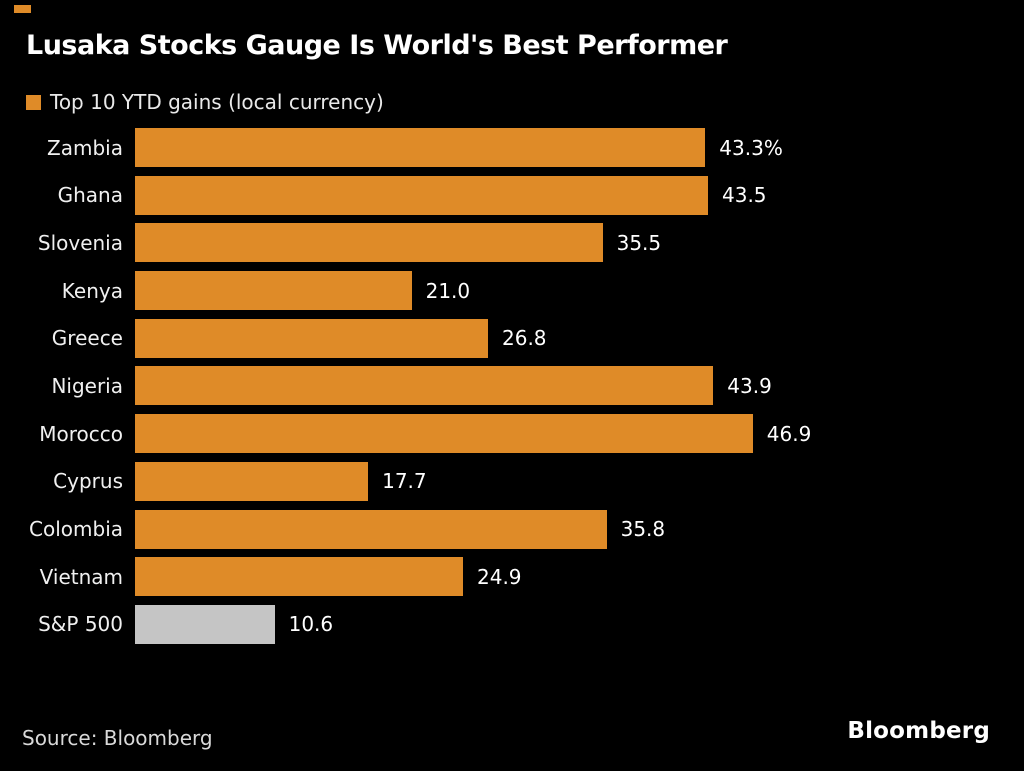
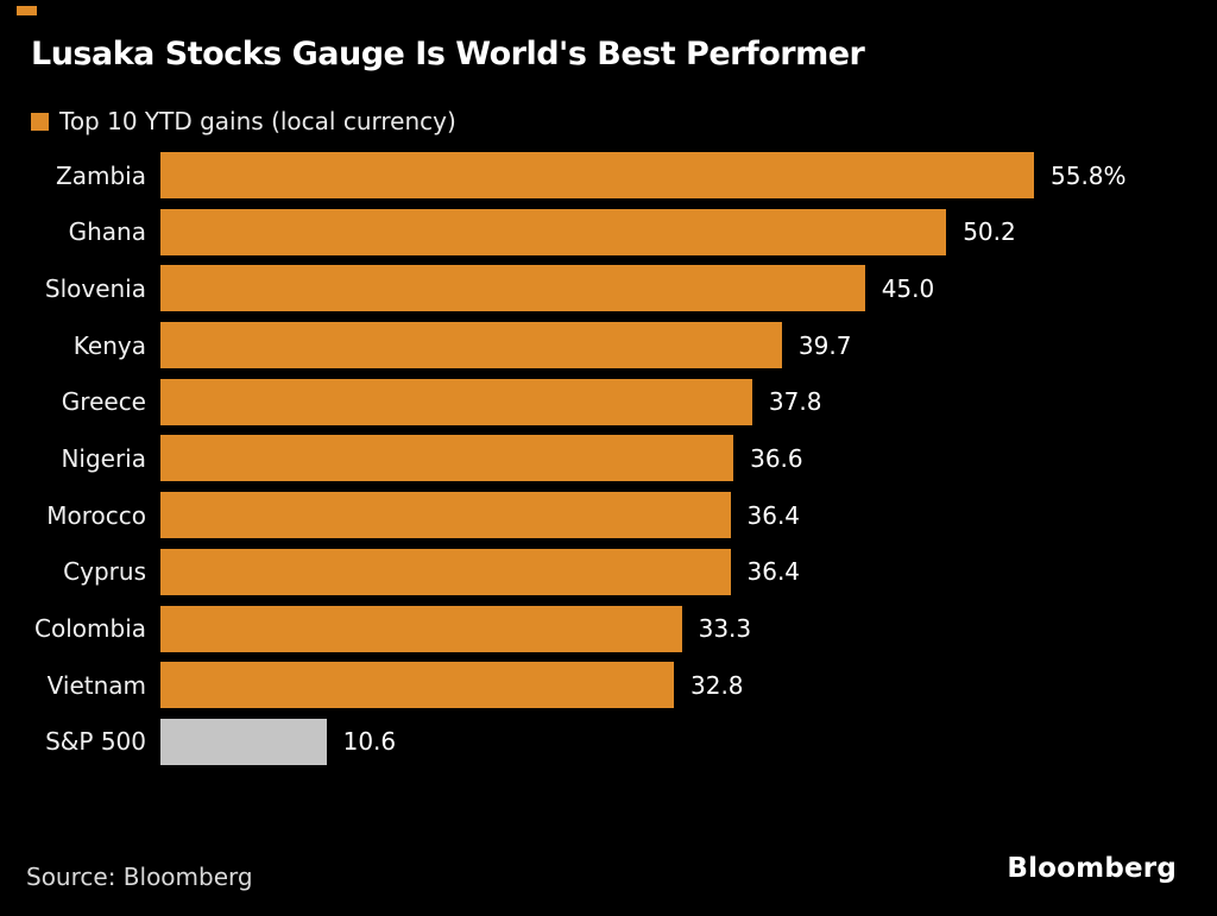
Zambia: 43.3% -> 55.8%
Ghana: 43.5 -> 50.2
Slovenia: 35.5 -> 45.0
Kenya: 21.0 -> 39.7
Greece: 26.8 -> 37.8
Nigeria: 43.9 -> 36.6
Morocco: 46.9 -> 36.4
Cyprus: 17.7 -> 36.4
Colombia: 35.8 -> 33.3
Vietnam: 24.9 -> 32.8
